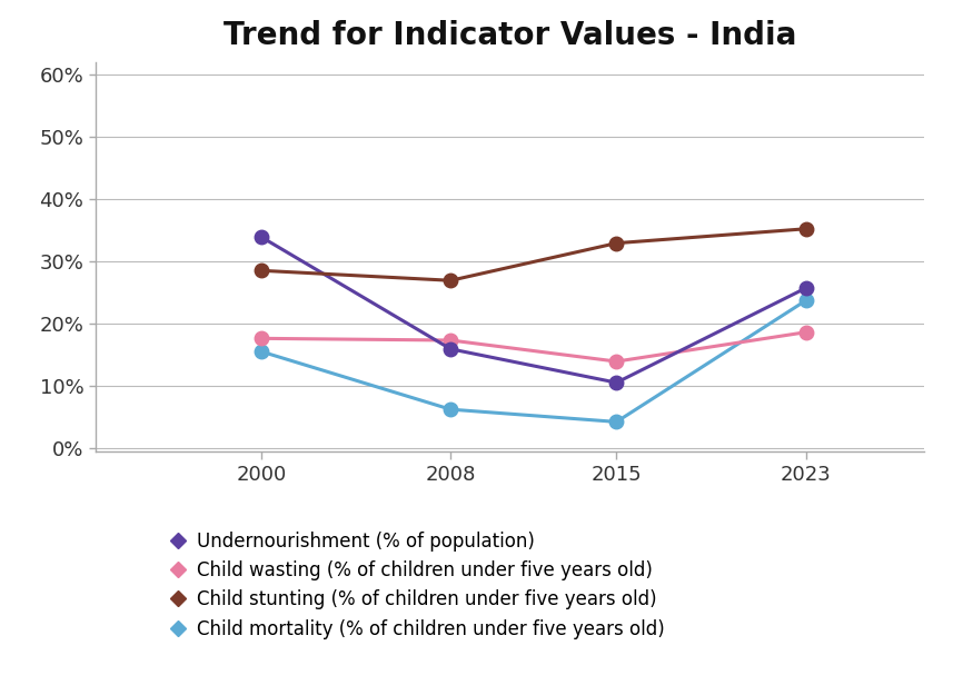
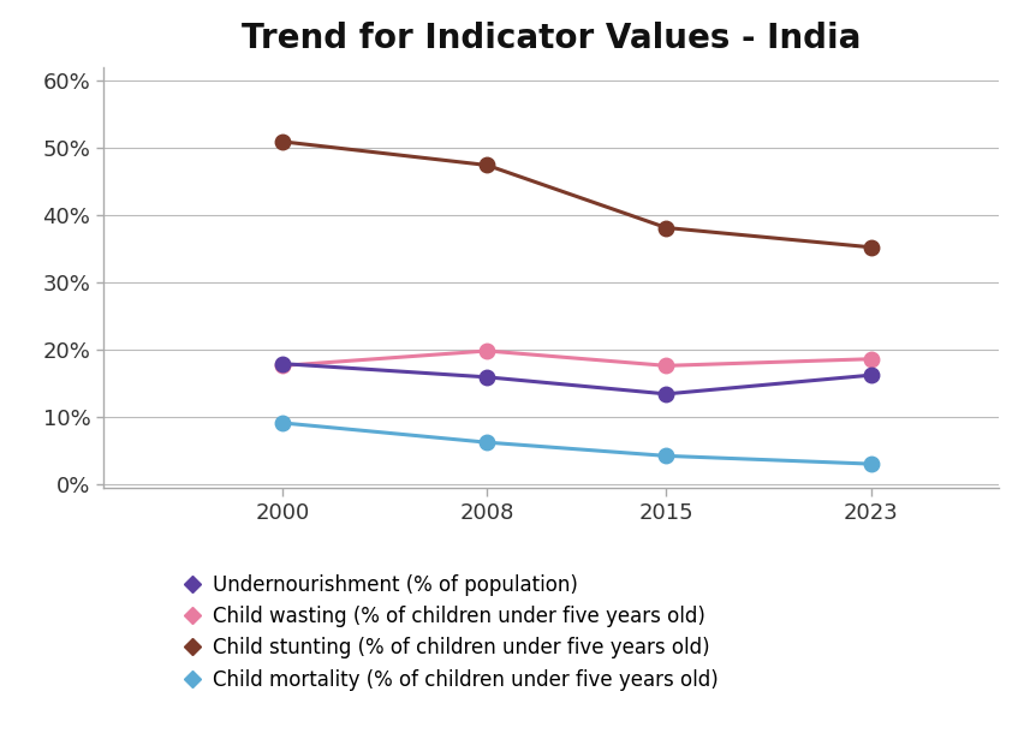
Undernourishment (% of population)/2000: 34.0% -> 18.0%
Child stunting (% of children under five years old)/2000: 28.6% -> 51.0%
Child mortality (% of children under five years old)/2000: 15.6% -> 9.2%
Child wasting (% of children under five years old)/2008: 17.4% -> 19.9%
Child stunting (% of children under five years old)/2008: 27.0% -> 47.5%
Undernourishment (% of population)/2015: 10.6% -> 13.5%
Child wasting (% of children under five years old)/2015: 14.0% -> 17.7%
Child stunting (% of children under five years old)/2015: 33.0% -> 38.2%
Undernourishment (% of population)/2023: 25.8% -> 16.3%
Child mortality (% of children under five years old)/2023: 23.8% -> 3.1%
